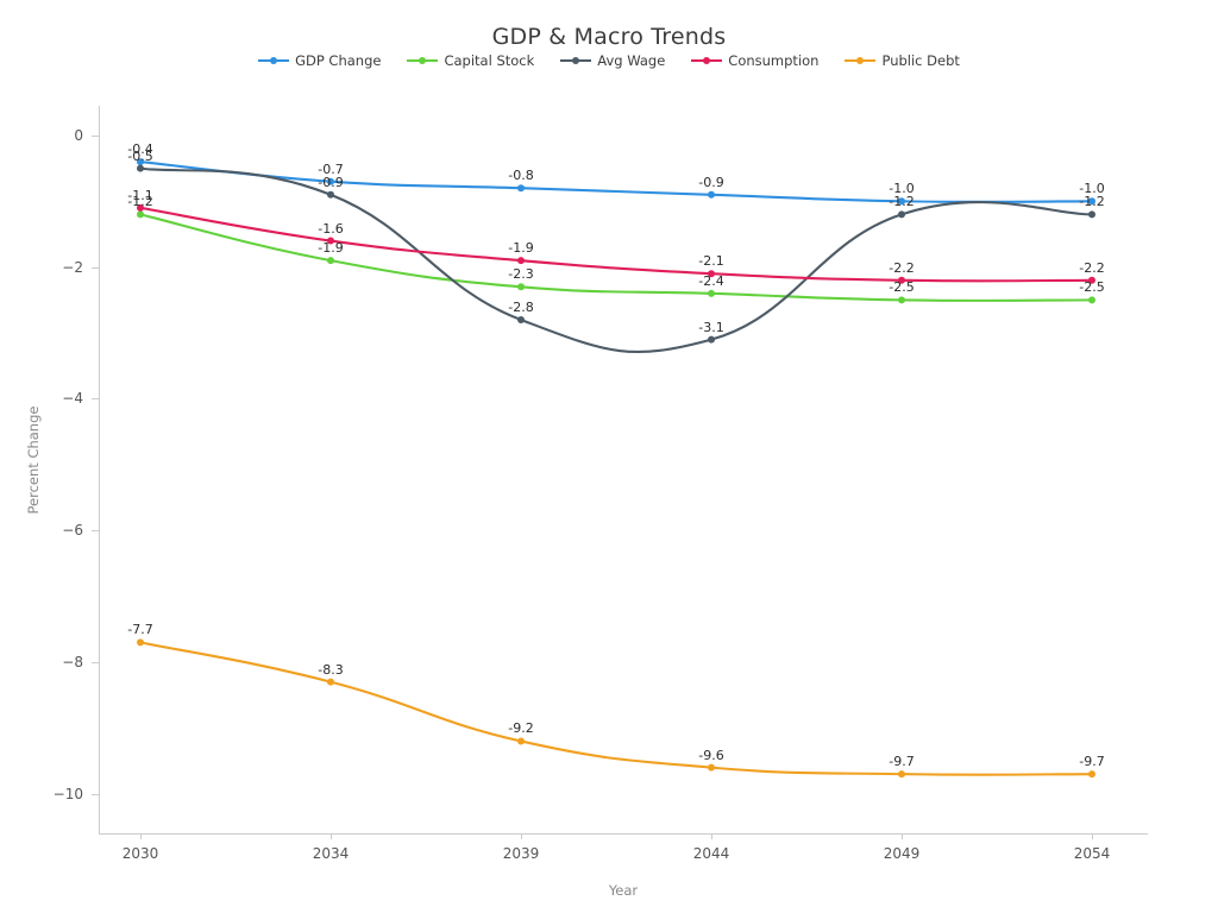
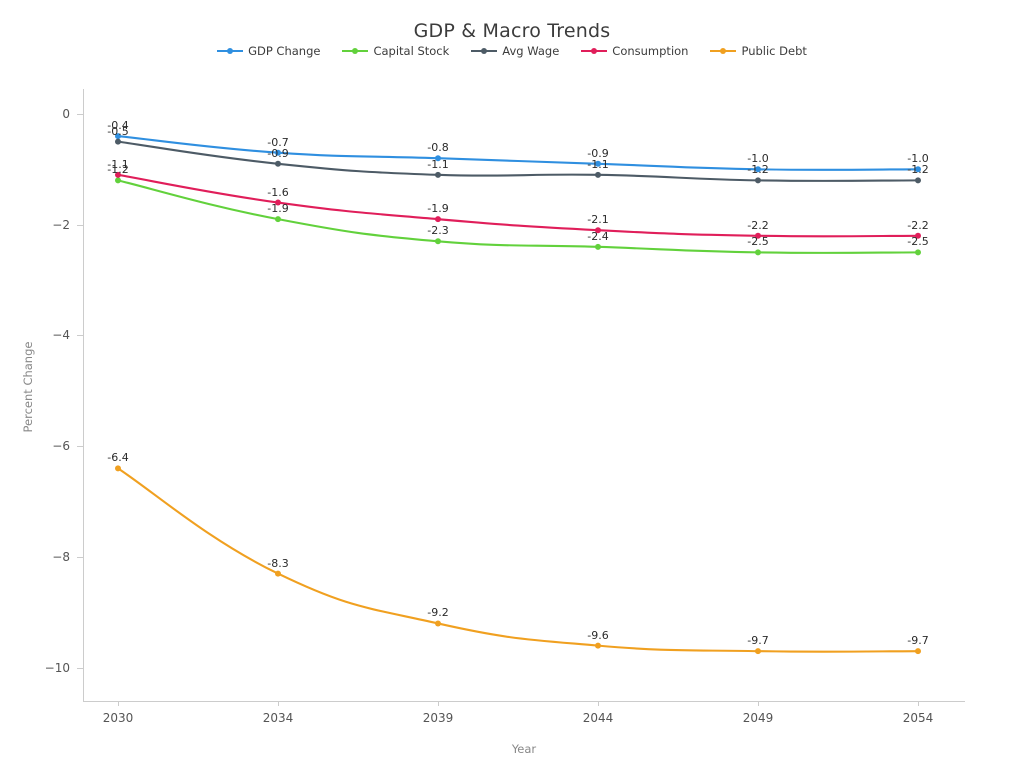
Public Debt/2030: -7.7 -> -6.4
Avg Wage/2039: -2.8 -> -1.1
Avg Wage/2044: -3.1 -> -1.1
